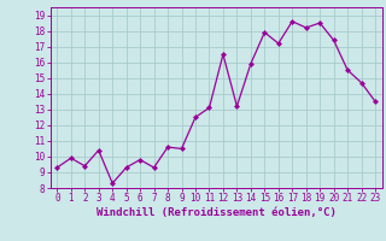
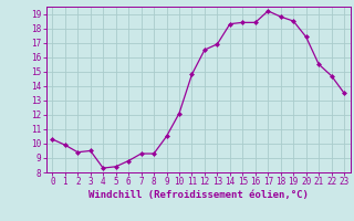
0: 9.3 -> 10.3
3: 10.4 -> 9.5
5: 9.3 -> 8.4
6: 9.8 -> 8.8
8: 10.6 -> 9.3
10: 12.5 -> 12.1
11: 13.1 -> 14.8
13: 13.2 -> 16.9
14: 15.9 -> 18.3
15: 17.9 -> 18.4
16: 17.2 -> 18.4
17: 18.6 -> 19.2
18: 18.2 -> 18.8
